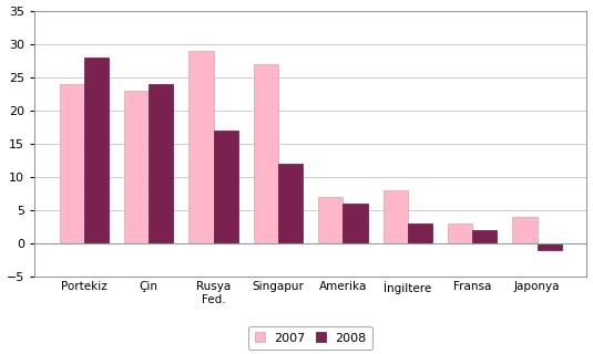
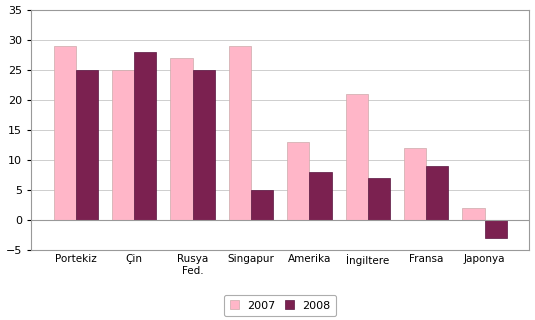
2007/Portekiz: 24 -> 29
2008/Portekiz: 28 -> 25
2007/Çin: 23 -> 25
2008/Çin: 24 -> 28
2007/Rusya Fed.: 29 -> 27
2008/Rusya Fed.: 17 -> 25
2007/Singapur: 27 -> 29
2008/Singapur: 12 -> 5
2007/Amerika: 7 -> 13
2008/Amerika: 6 -> 8
2007/İngiltere: 8 -> 21
2008/İngiltere: 3 -> 7
2007/Fransa: 3 -> 12
2008/Fransa: 2 -> 9
2007/Japonya: 4 -> 2
2008/Japonya: -1 -> -3
